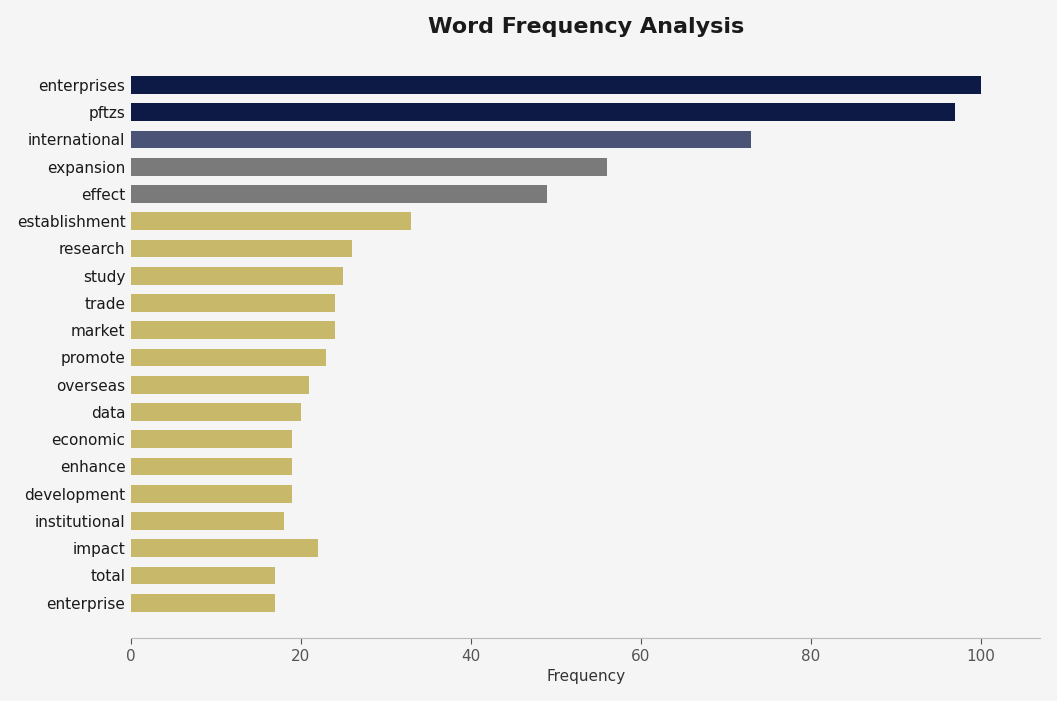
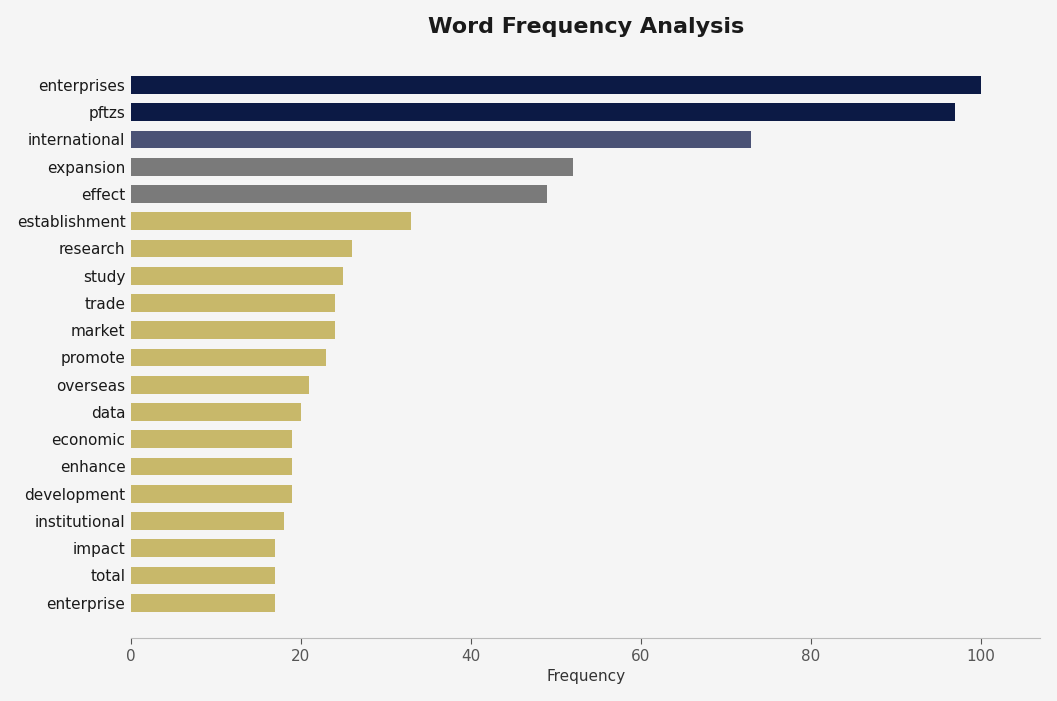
expansion: 56 -> 52
impact: 22 -> 17
